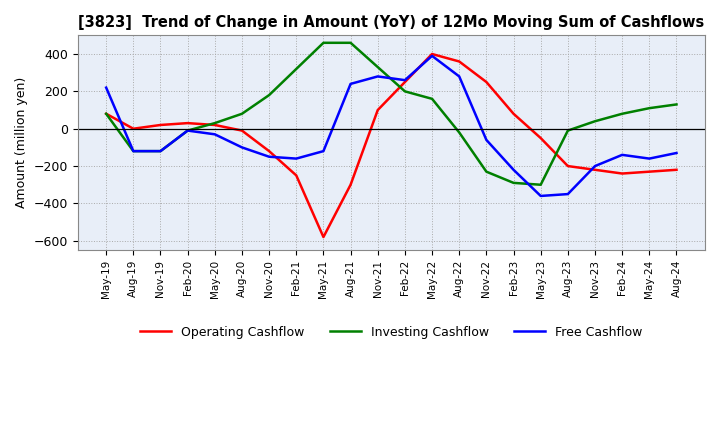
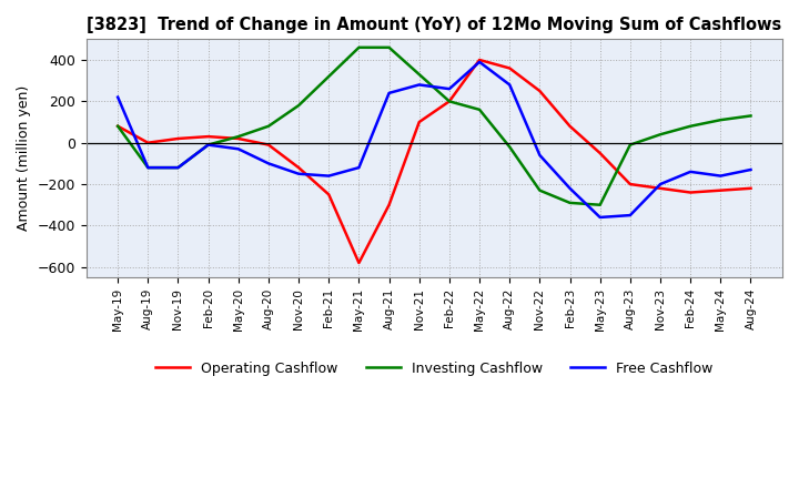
Operating Cashflow/Feb-22: 250 -> 200
